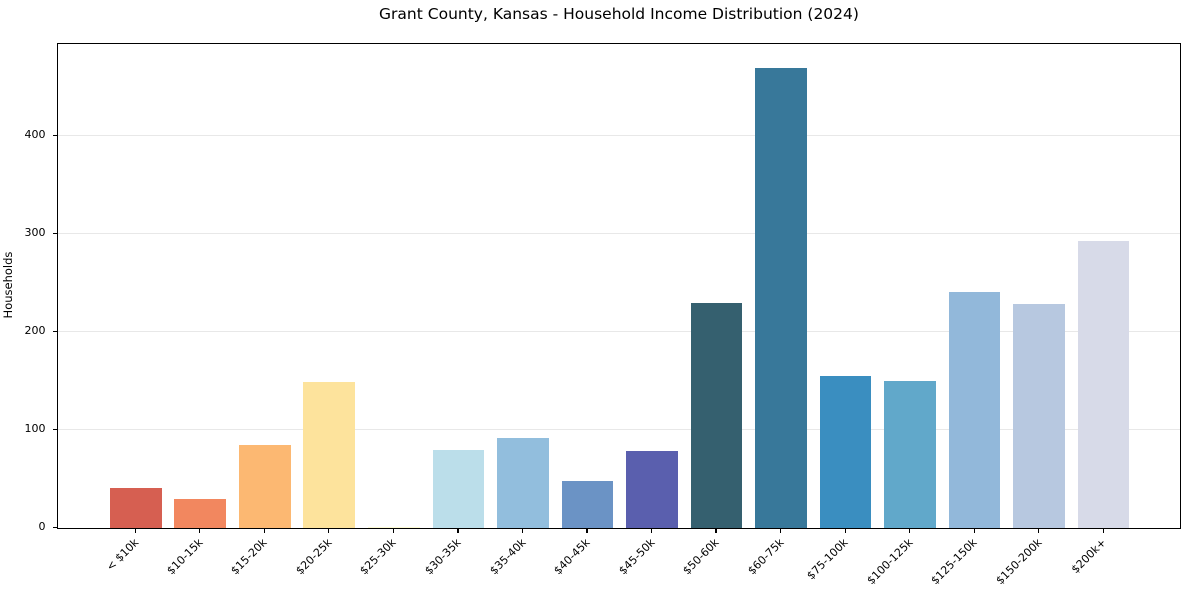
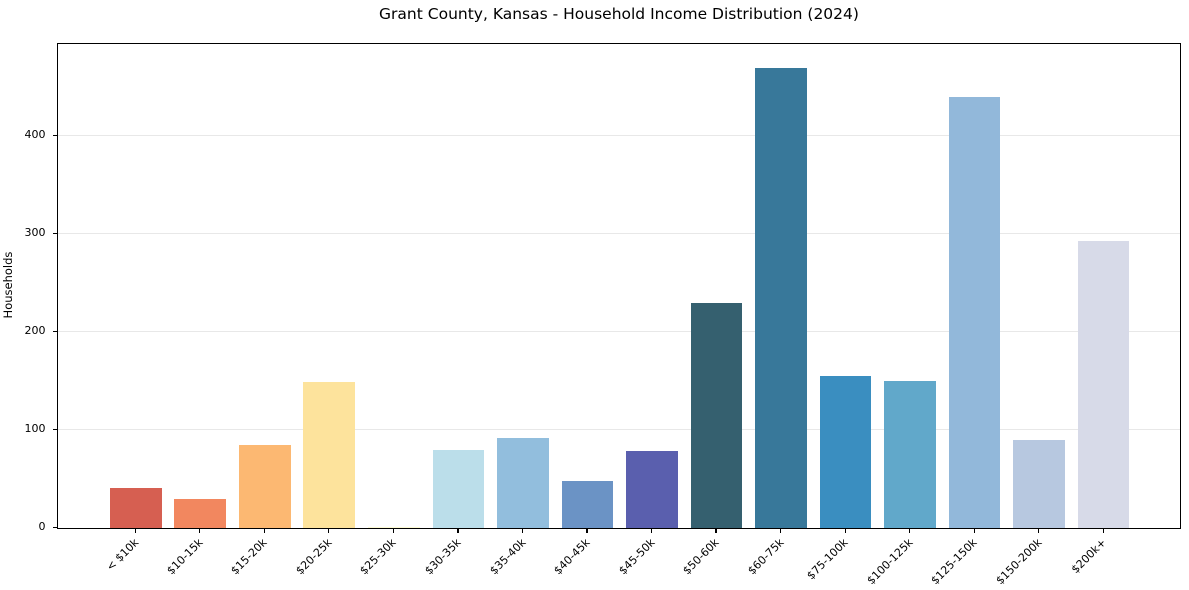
$125-150k: 240 -> 440
$150-200k: 230 -> 90
